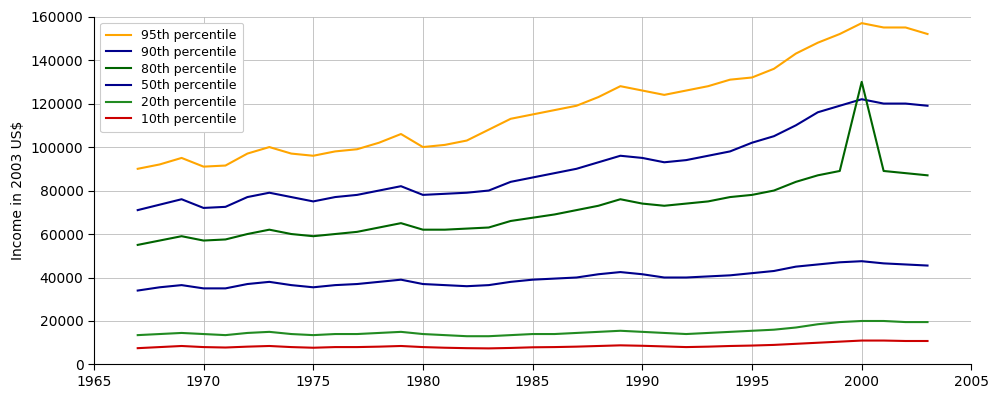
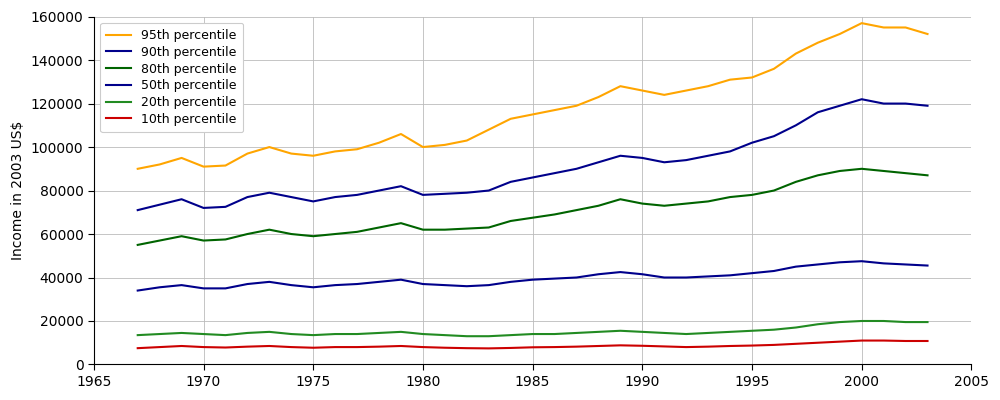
80th percentile/2000: 130000 -> 90000
